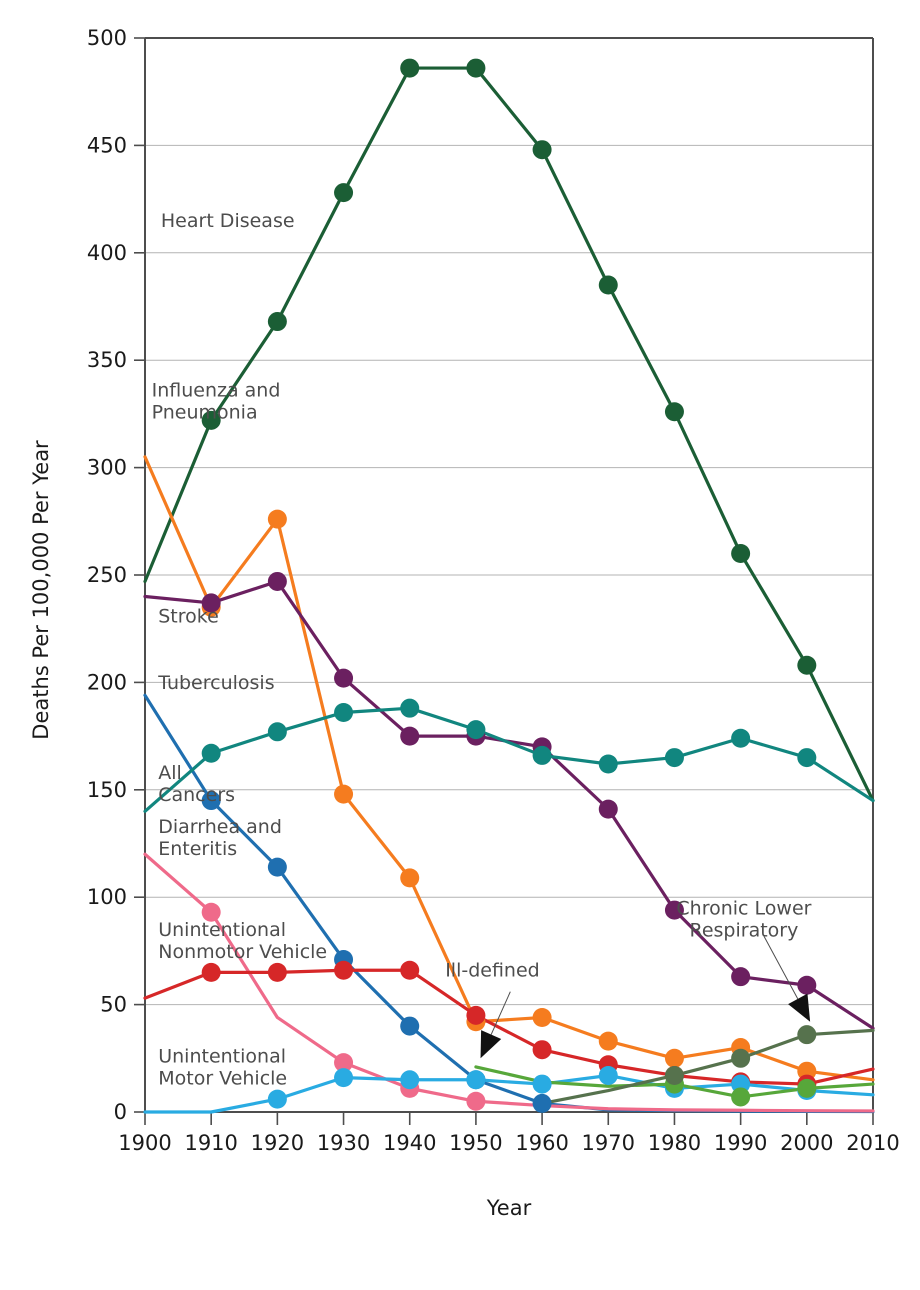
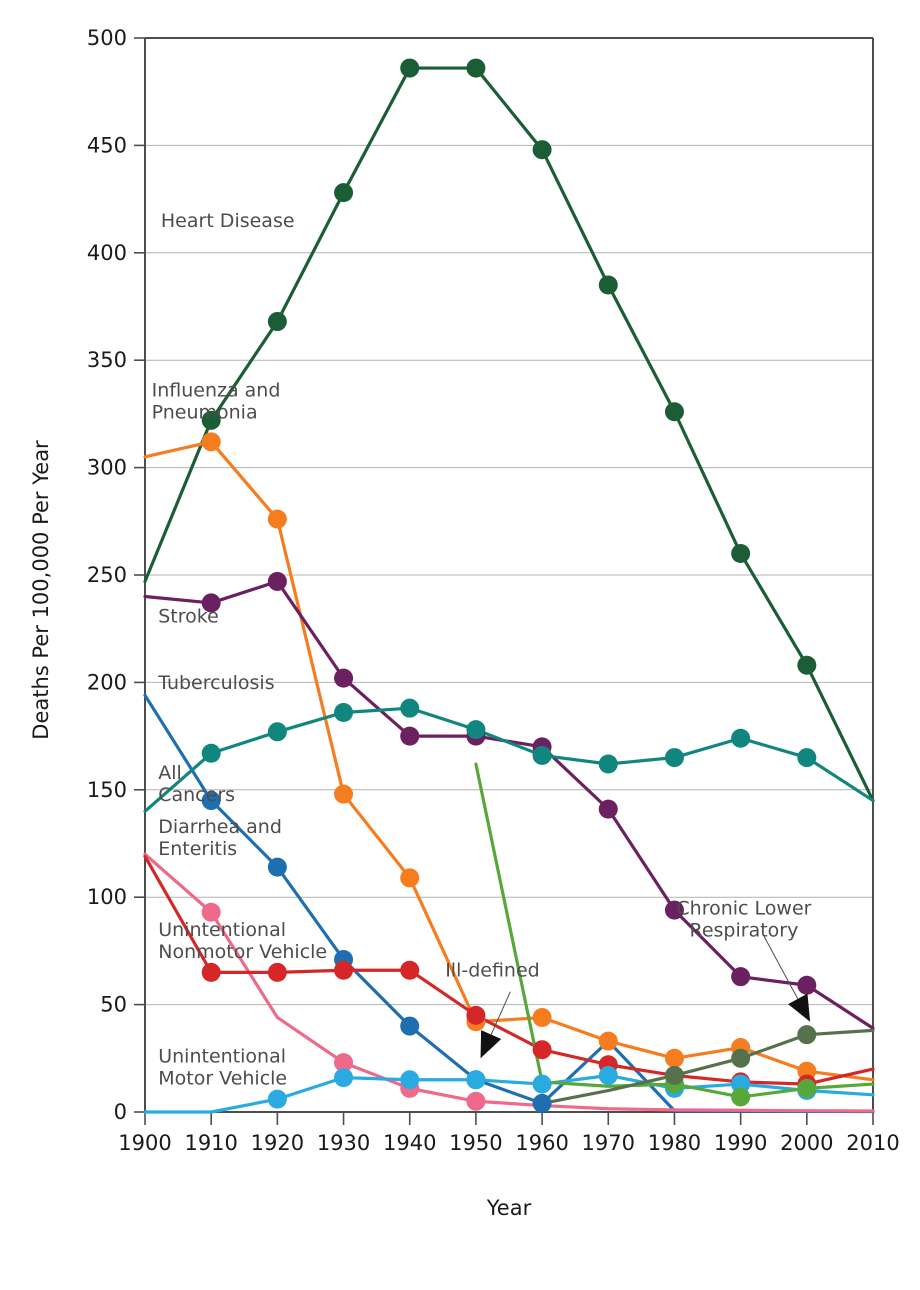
Unintentional Nonmotor Vehicle/1900: 53 -> 119
Influenza and Pneumonia/1910: 235 -> 312
Ill-defined/1950: 21 -> 162
Tuberculosis/1970: 1 -> 33
